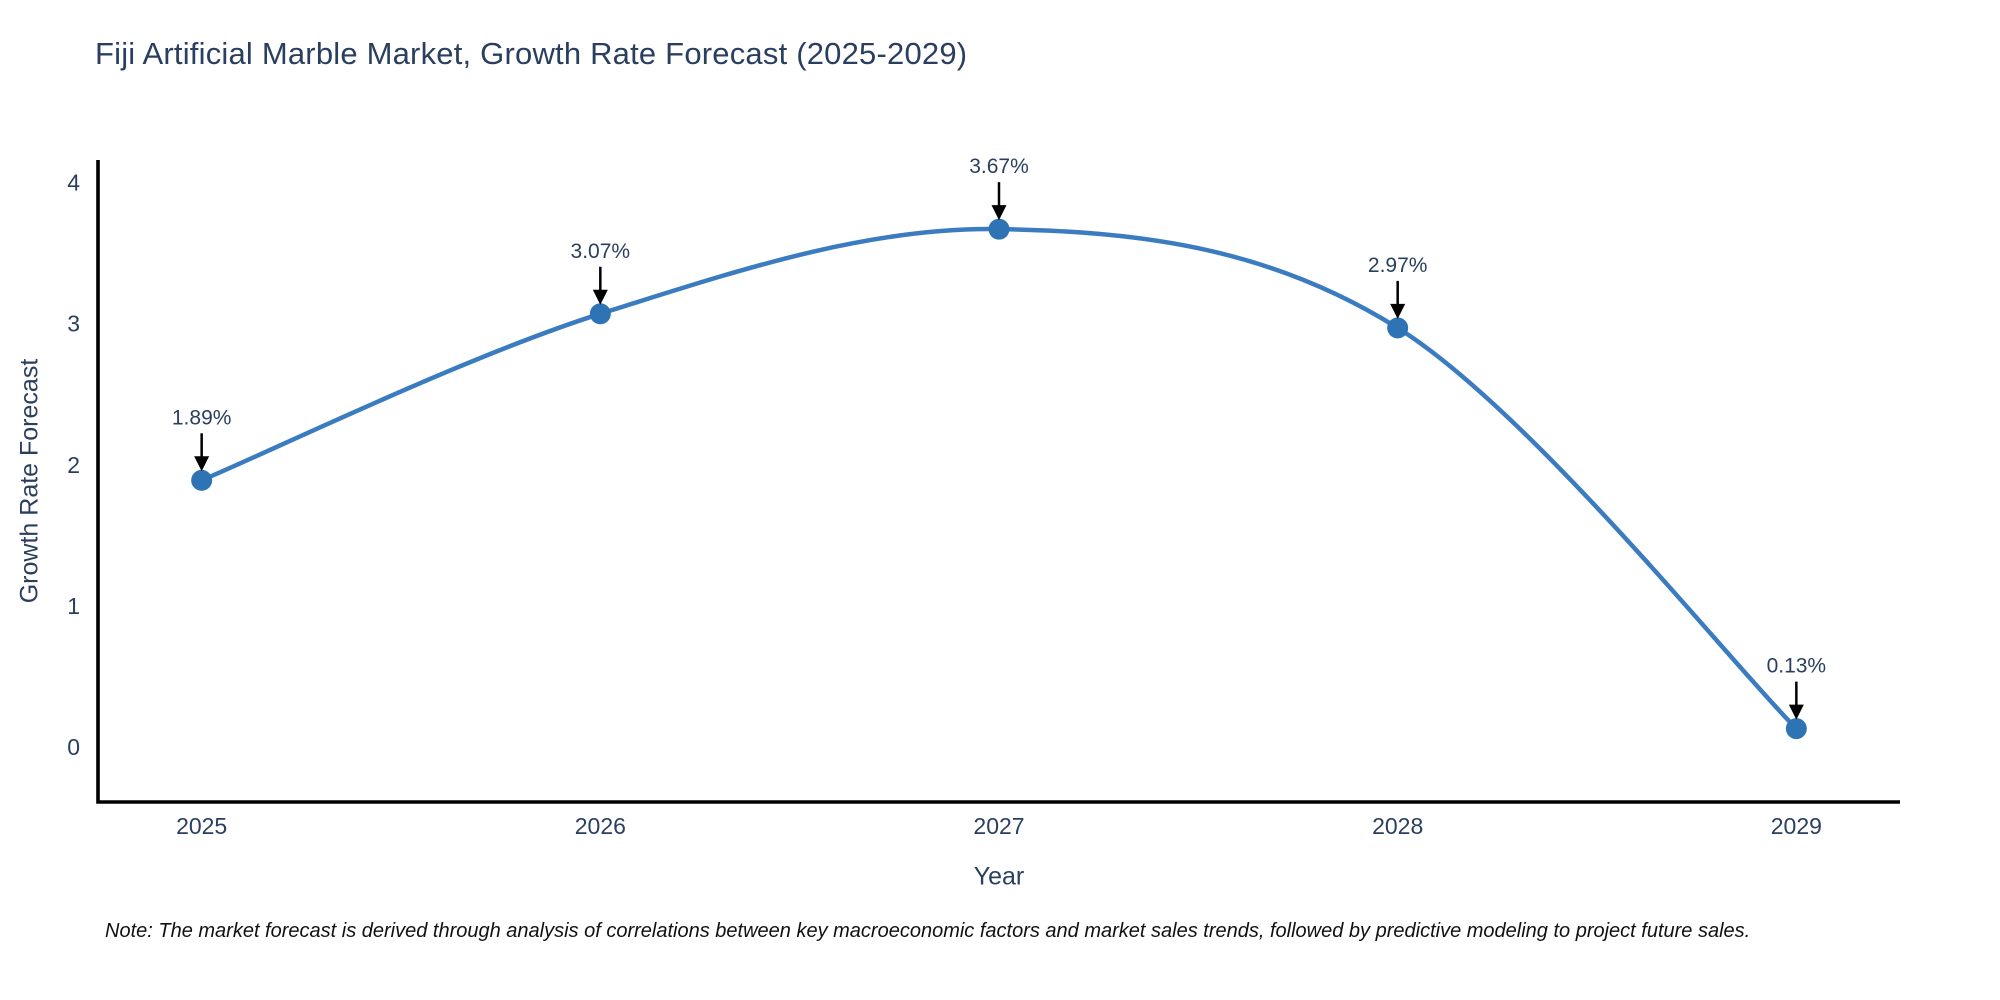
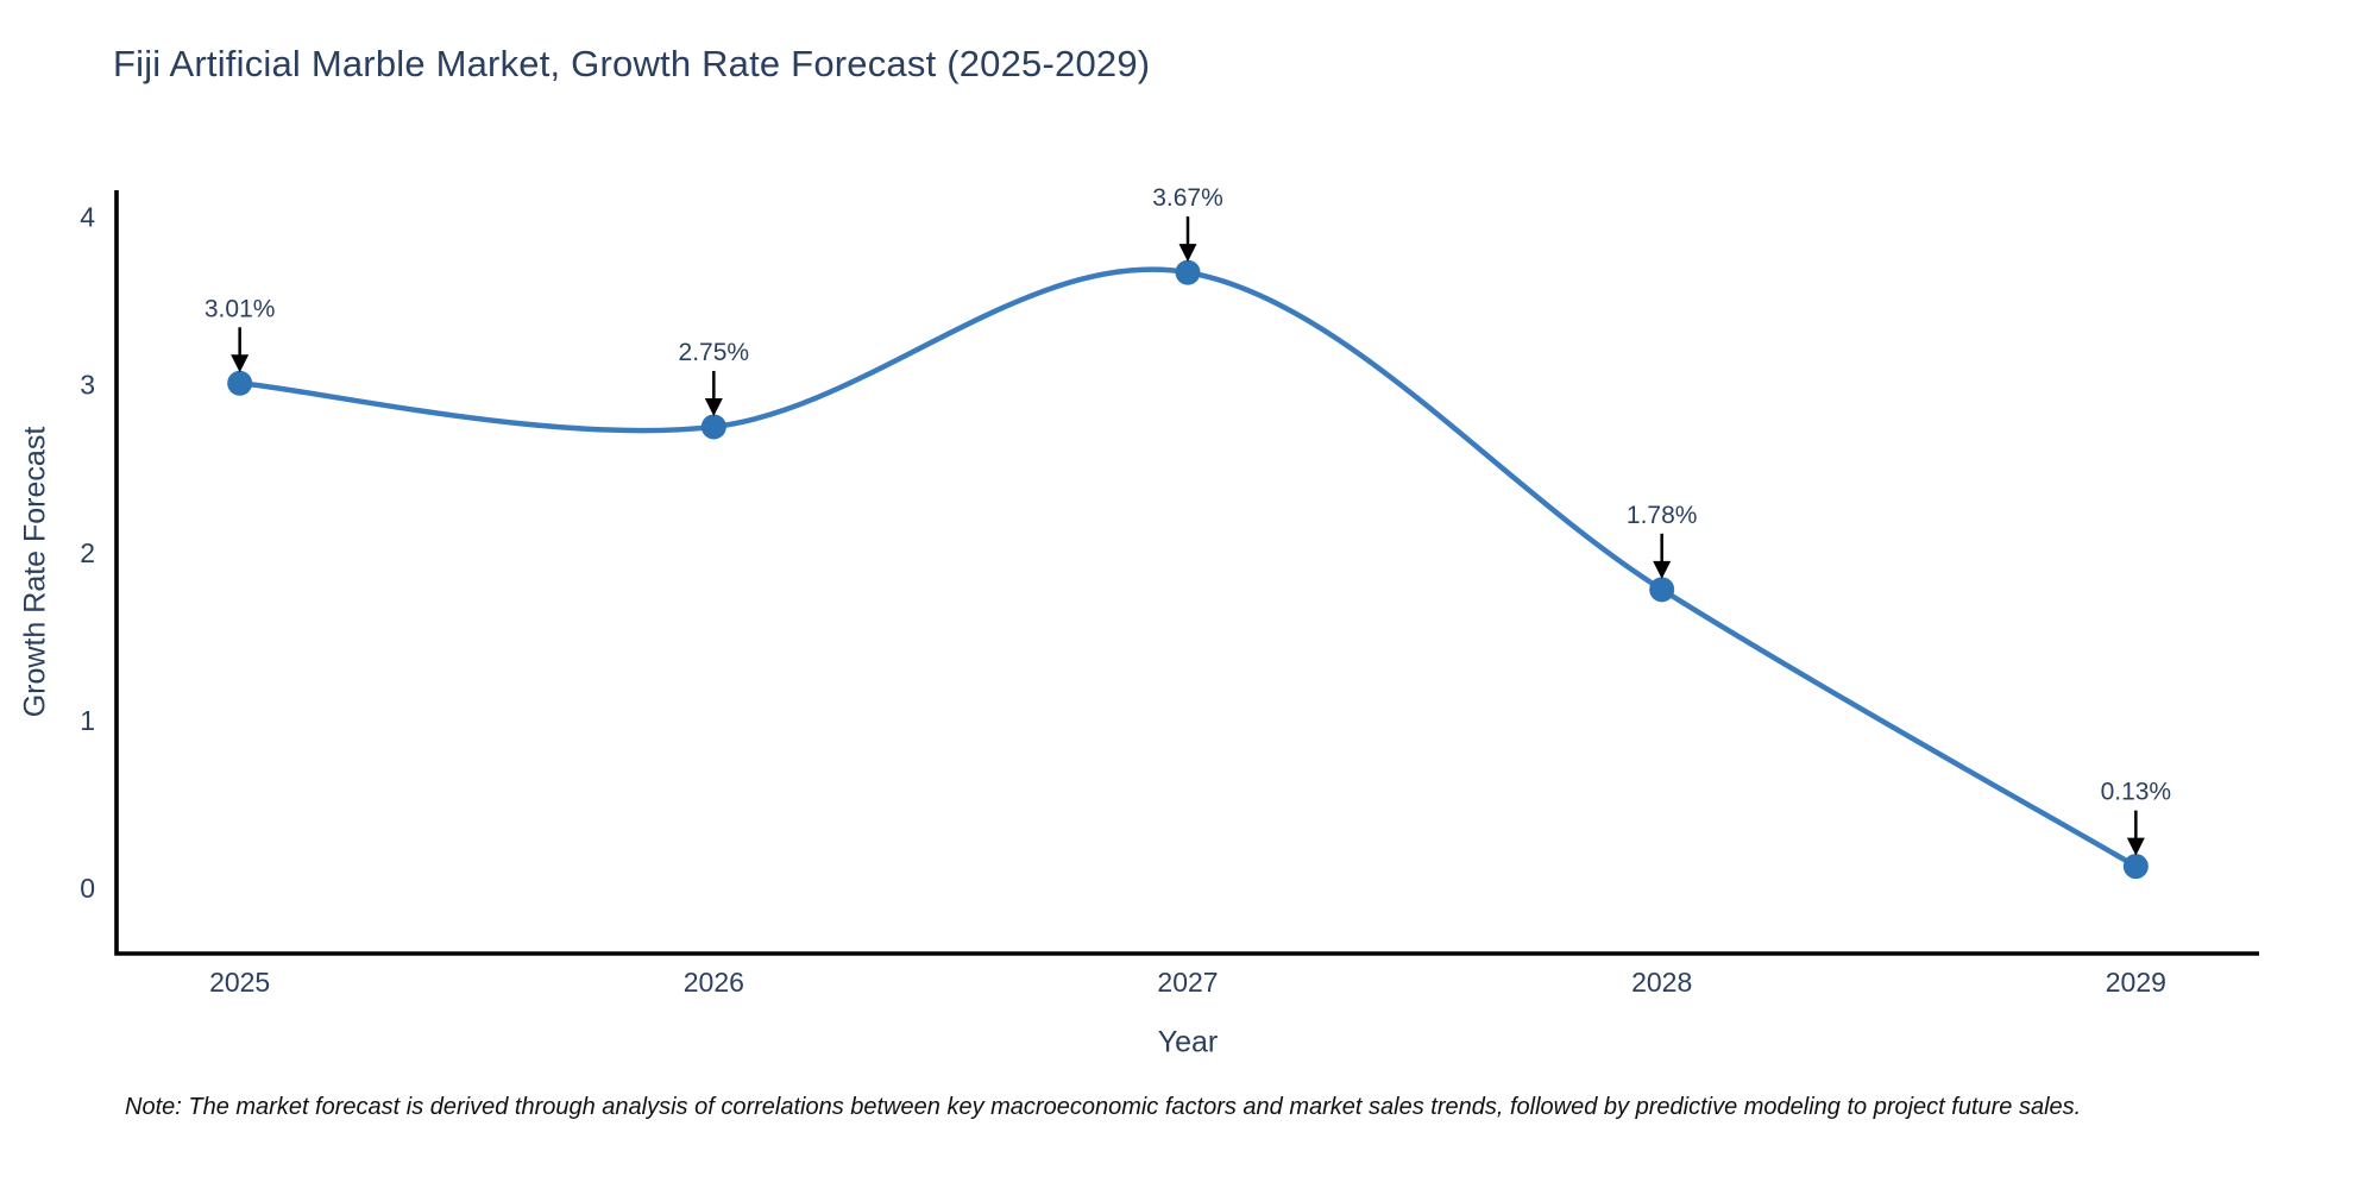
2025: 1.89% -> 3.01%
2026: 3.07% -> 2.75%
2028: 2.97% -> 1.78%
